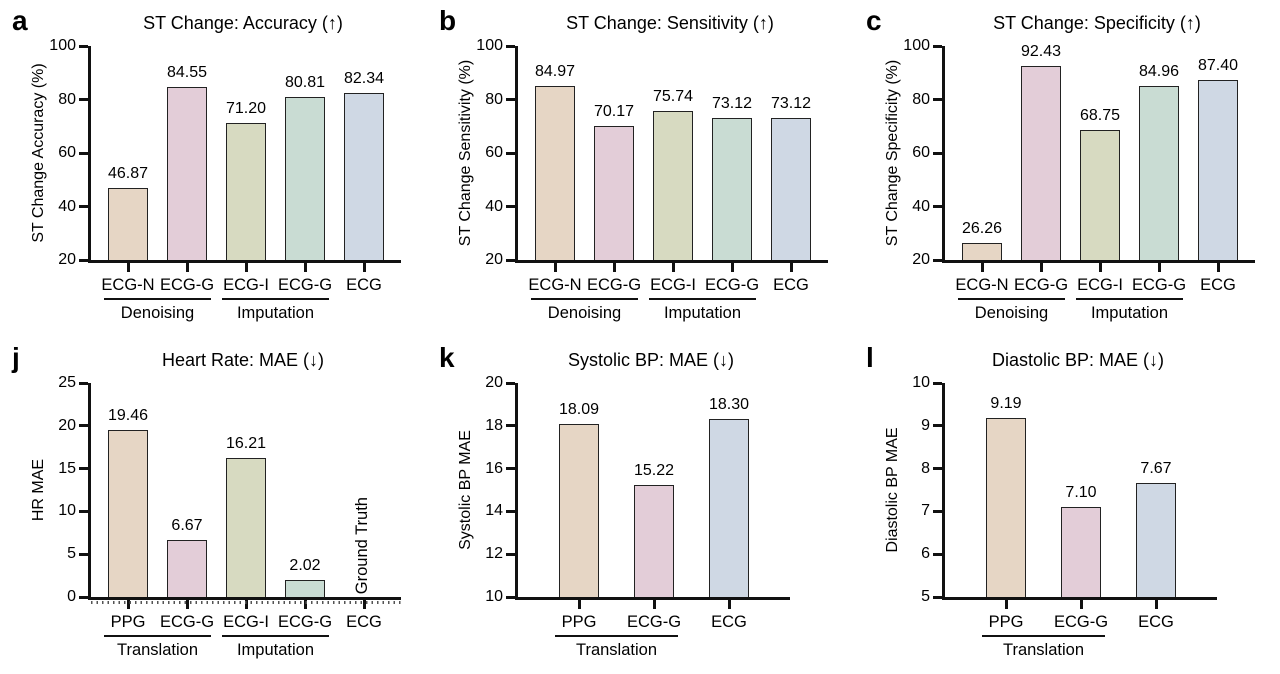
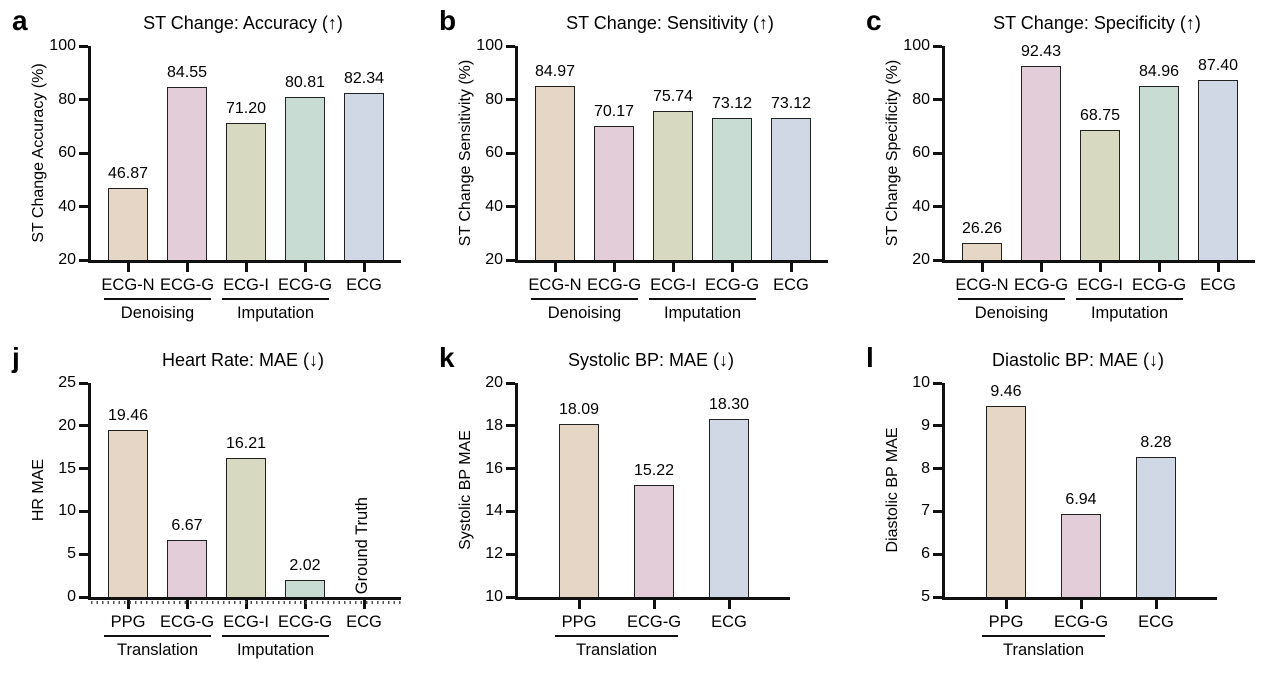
Diastolic BP: MAE (↓)/PPG: 9.19 -> 9.46
Diastolic BP: MAE (↓)/ECG-G: 7.10 -> 6.94
Diastolic BP: MAE (↓)/ECG: 7.67 -> 8.28
